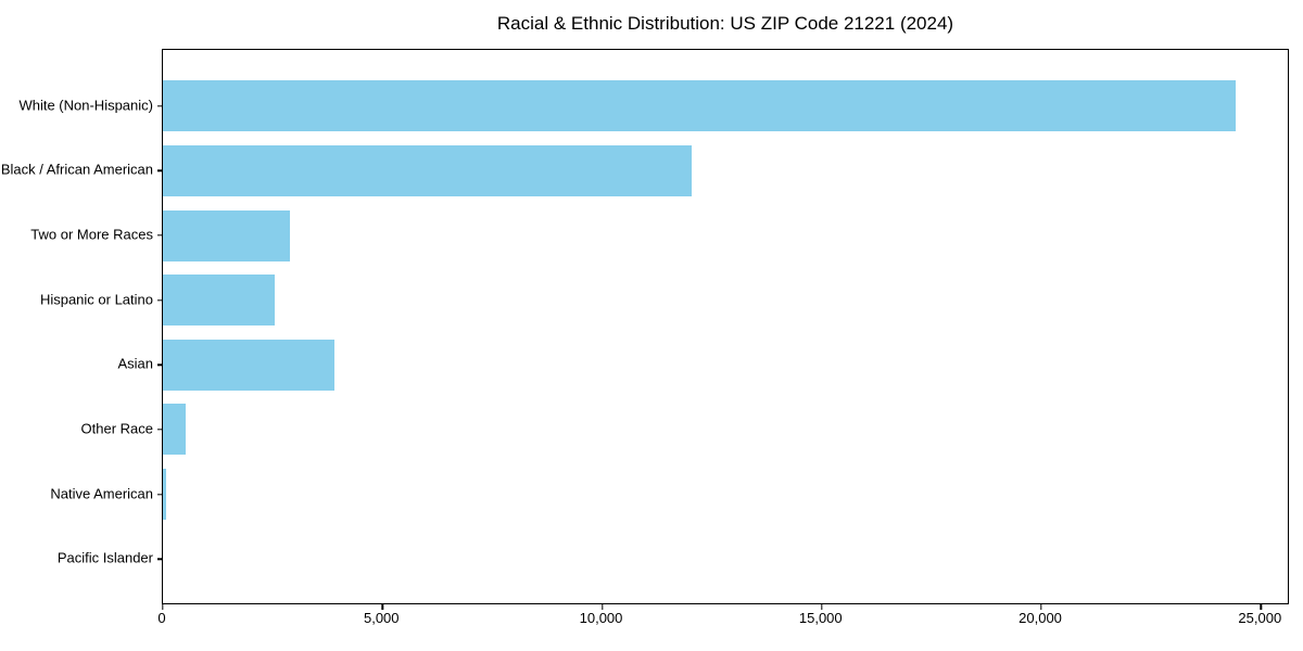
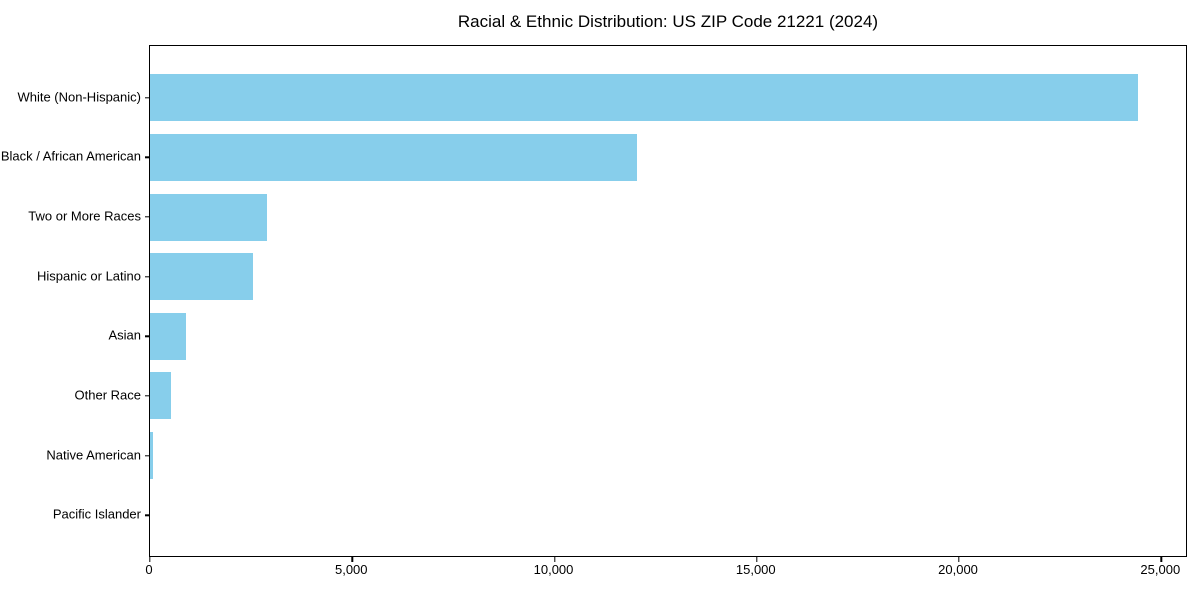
Asian: 3900 -> 900
